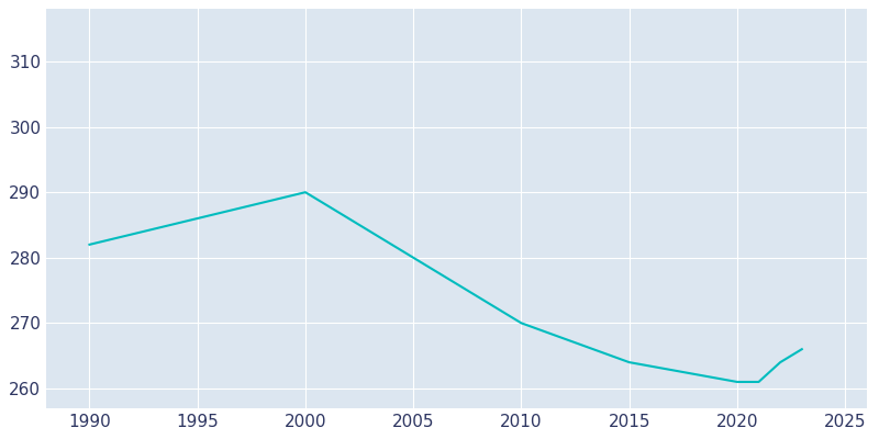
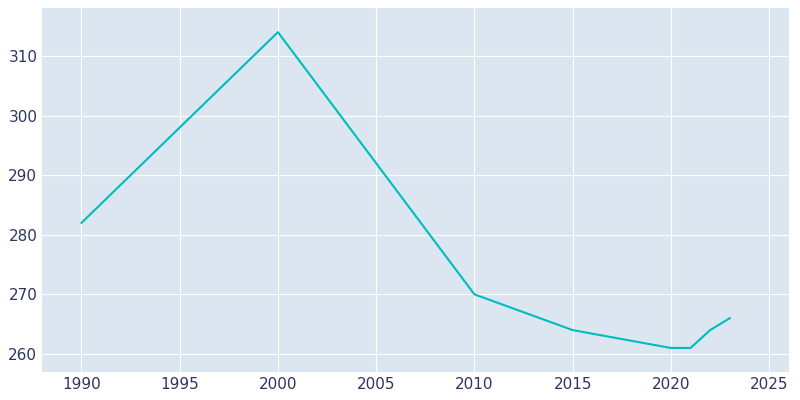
2000: 290 -> 314
